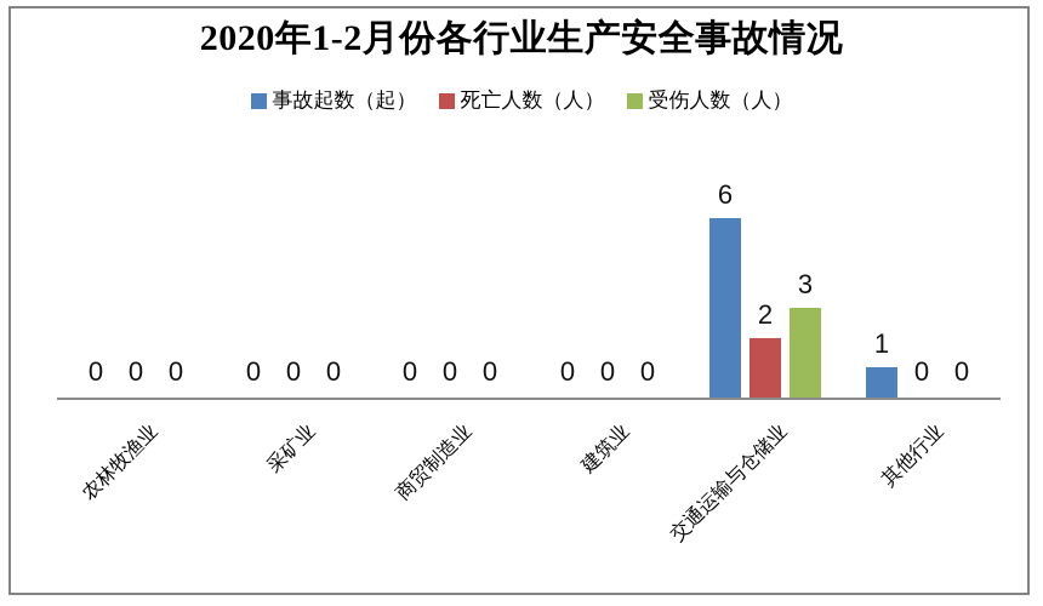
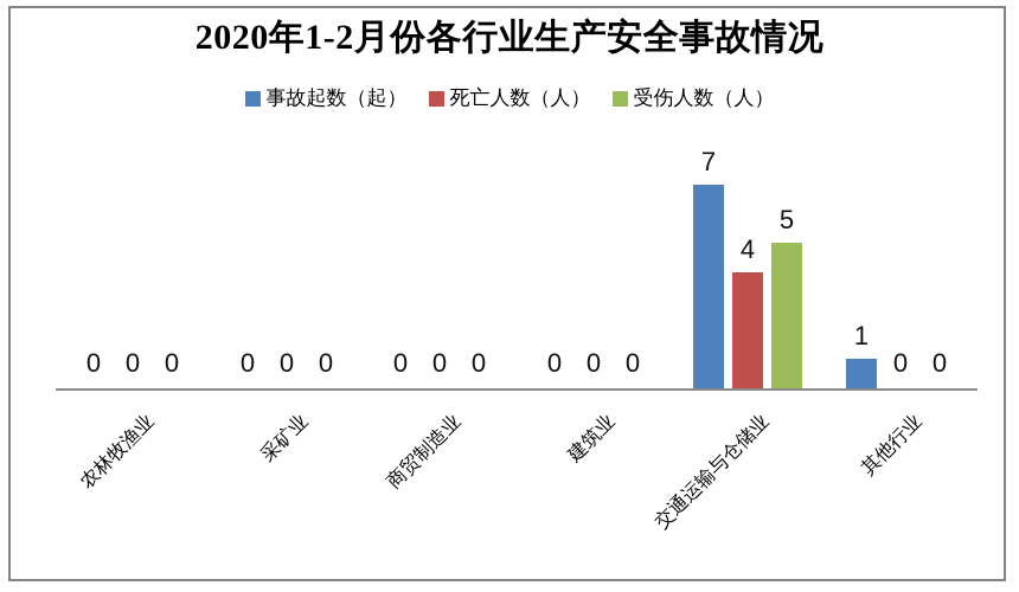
事故起数（起）/交通运输与仓储业: 6 -> 7
死亡人数（人）/交通运输与仓储业: 2 -> 4
受伤人数（人）/交通运输与仓储业: 3 -> 5
